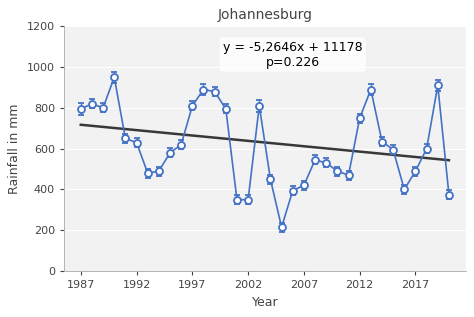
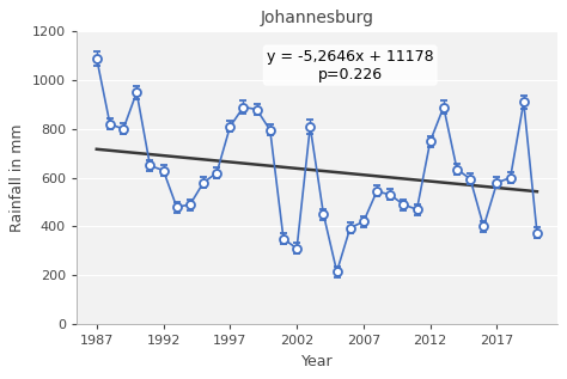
1987: 795 -> 1090
2002: 350 -> 310
2017: 490 -> 580
